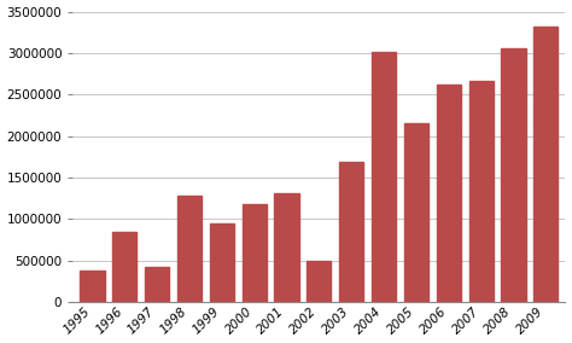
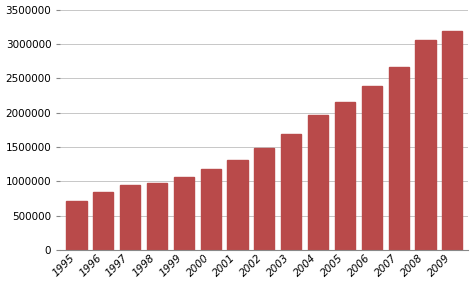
1995: 380000 -> 710000
1997: 420000 -> 950000
1998: 1280000 -> 980000
1999: 940000 -> 1060000
2002: 500000 -> 1480000
2004: 3020000 -> 1960000
2006: 2620000 -> 2380000
2009: 3320000 -> 3190000
